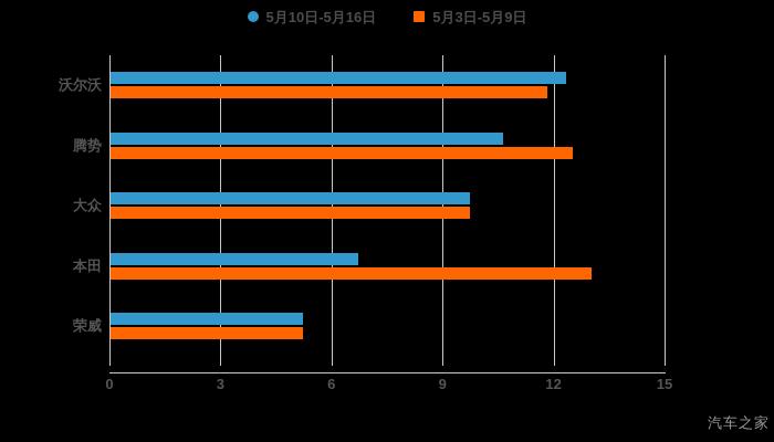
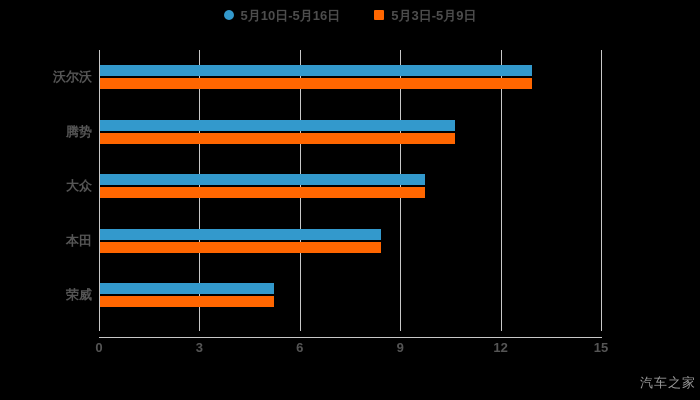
5月10日-5月16日/沃尔沃: 12.3 -> 12.9
5月3日-5月9日/沃尔沃: 11.8 -> 12.9
5月3日-5月9日/腾势: 12.5 -> 10.6
5月10日-5月16日/本田: 6.7 -> 8.4
5月3日-5月9日/本田: 13.0 -> 8.4
